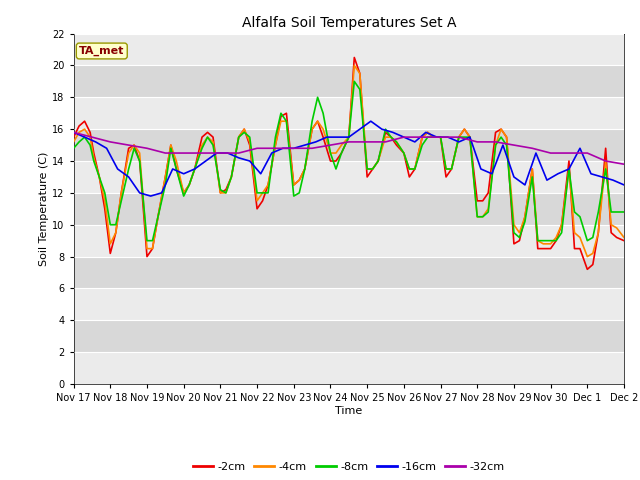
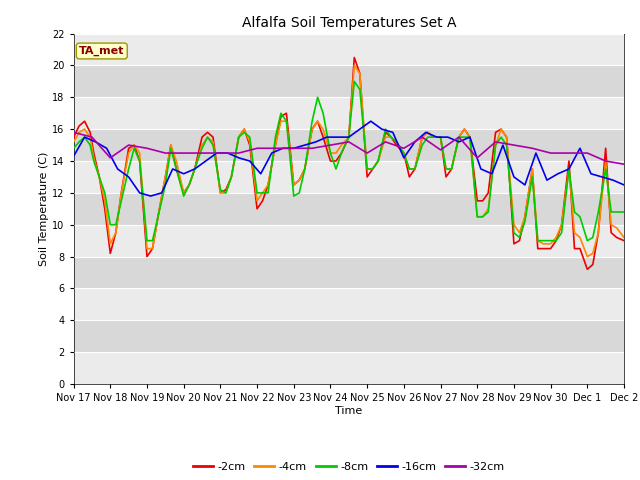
-16cm/Nov 17: 15.8 -> 14.3
-32cm/Nov 18: 15.2 -> 14.2
-32cm/Nov 25: 15.2 -> 14.5
-16cm/Nov 26: 15.5 -> 14.2
-32cm/Nov 26: 15.5 -> 14.8
-32cm/Nov 27: 15.5 -> 14.7
-32cm/Nov 28: 15.2 -> 14.2
